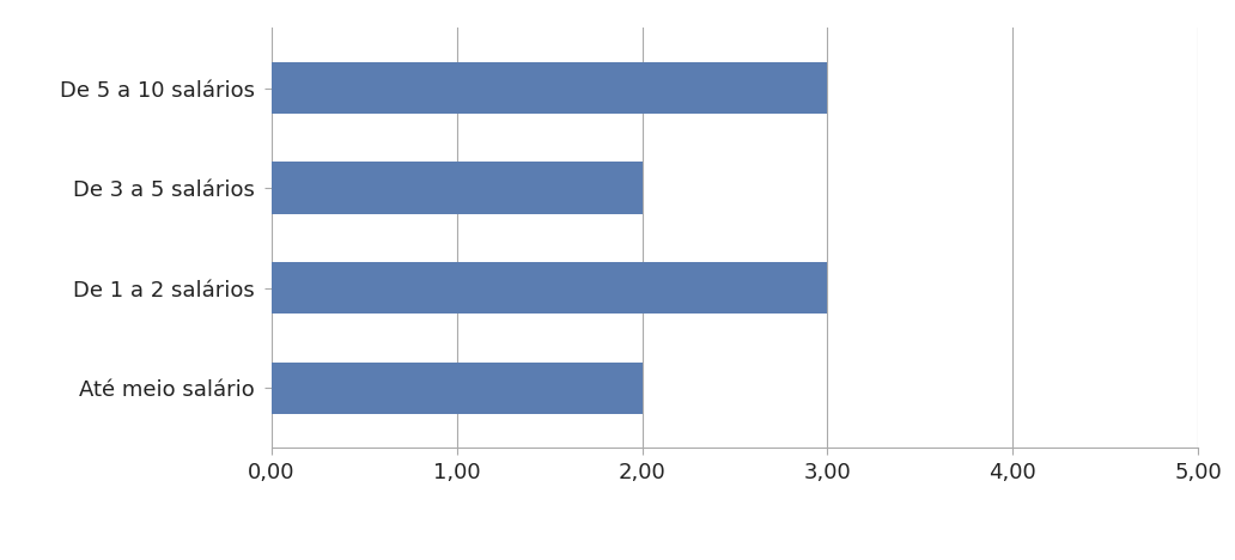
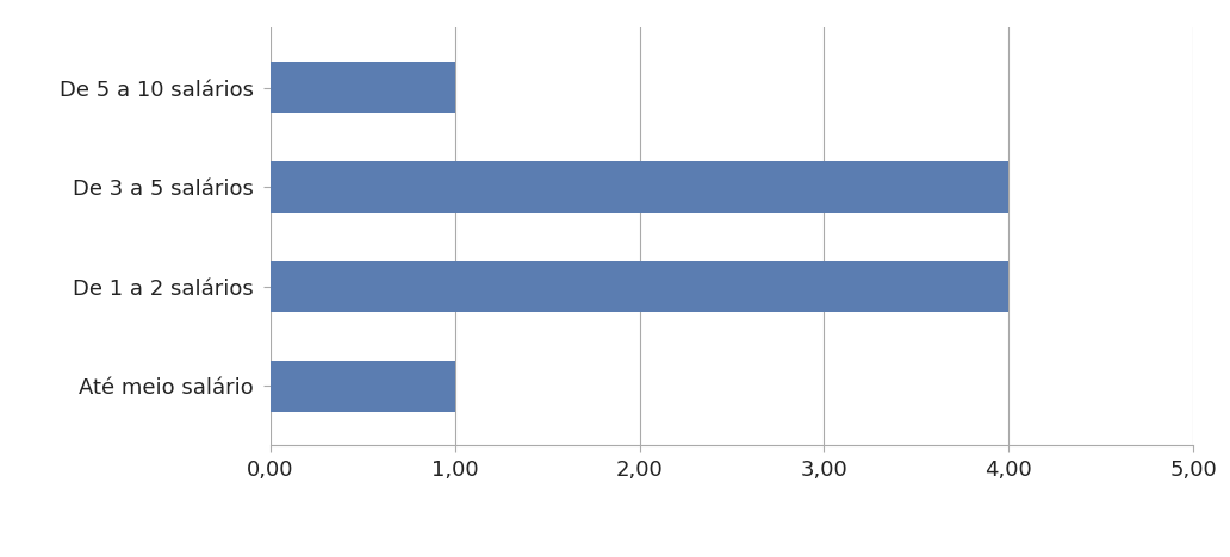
De 5 a 10 salários: 3 -> 1
De 3 a 5 salários: 2 -> 4
De 1 a 2 salários: 3 -> 4
Até meio salário: 2 -> 1
